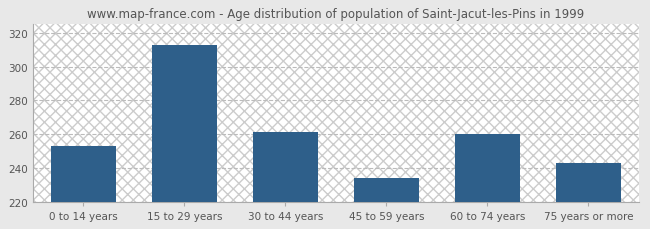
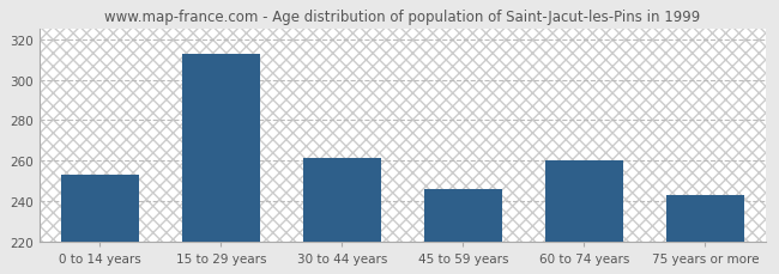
45 to 59 years: 234 -> 246
